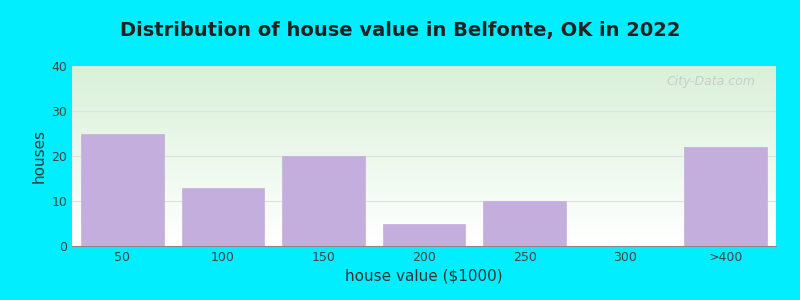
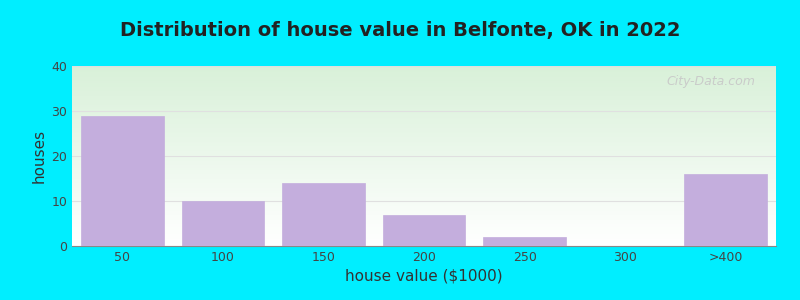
50: 25 -> 29
100: 13 -> 10
150: 20 -> 14
200: 5 -> 7
250: 10 -> 2
>400: 22 -> 16
